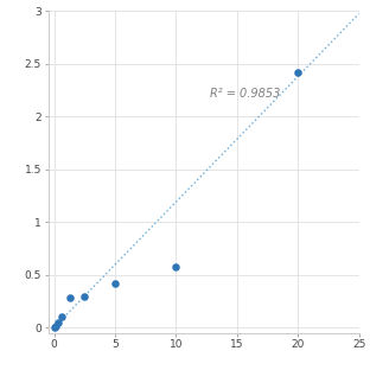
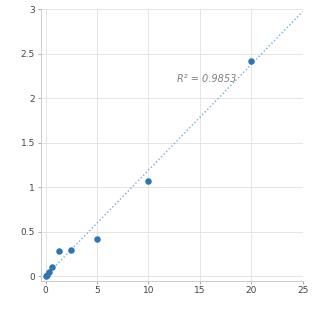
10: 0.58 -> 1.07
